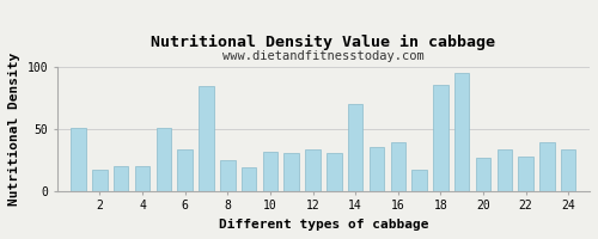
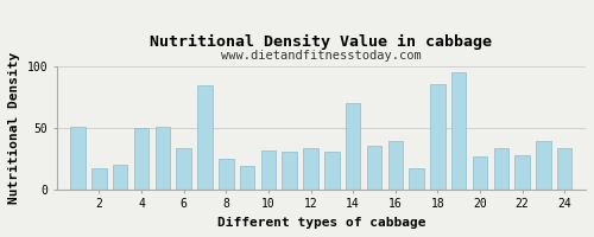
4: 20 -> 50
